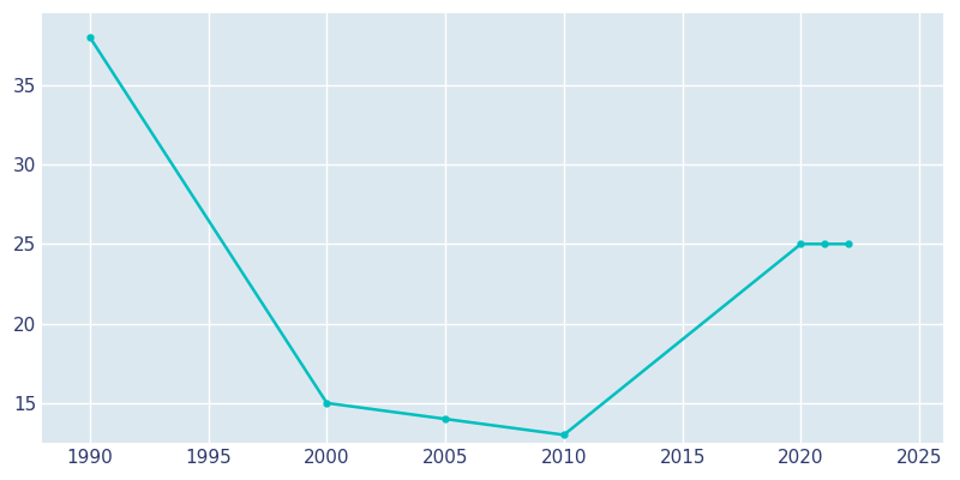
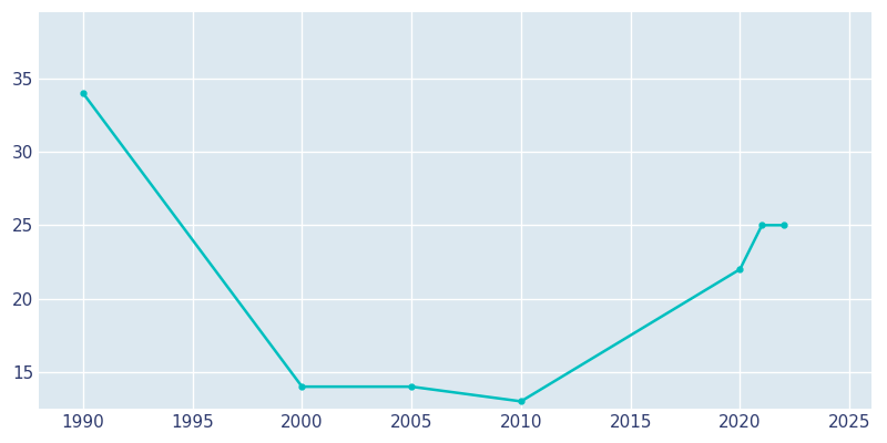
1990: 38 -> 34
2000: 15 -> 14
2020: 25 -> 22
